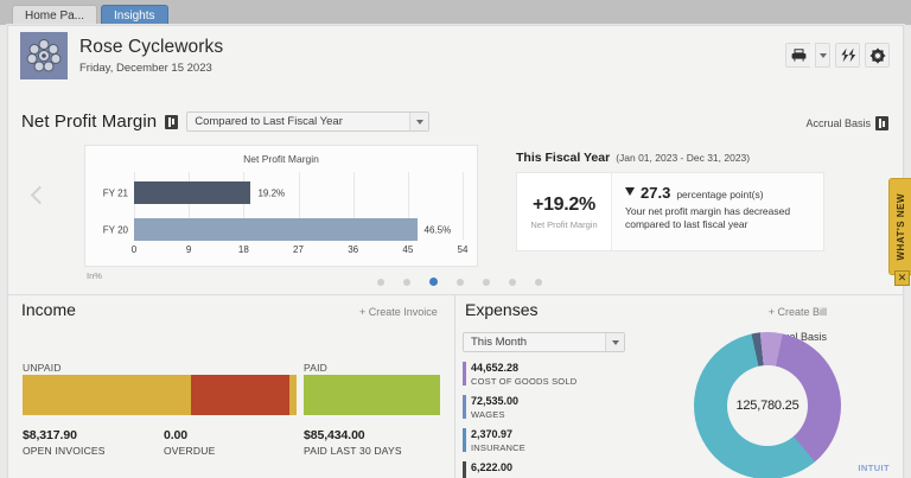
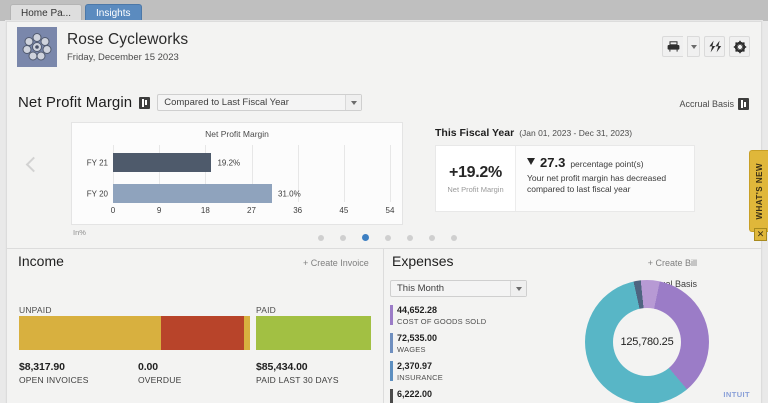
FY 20: 46.5% -> 31.0%
